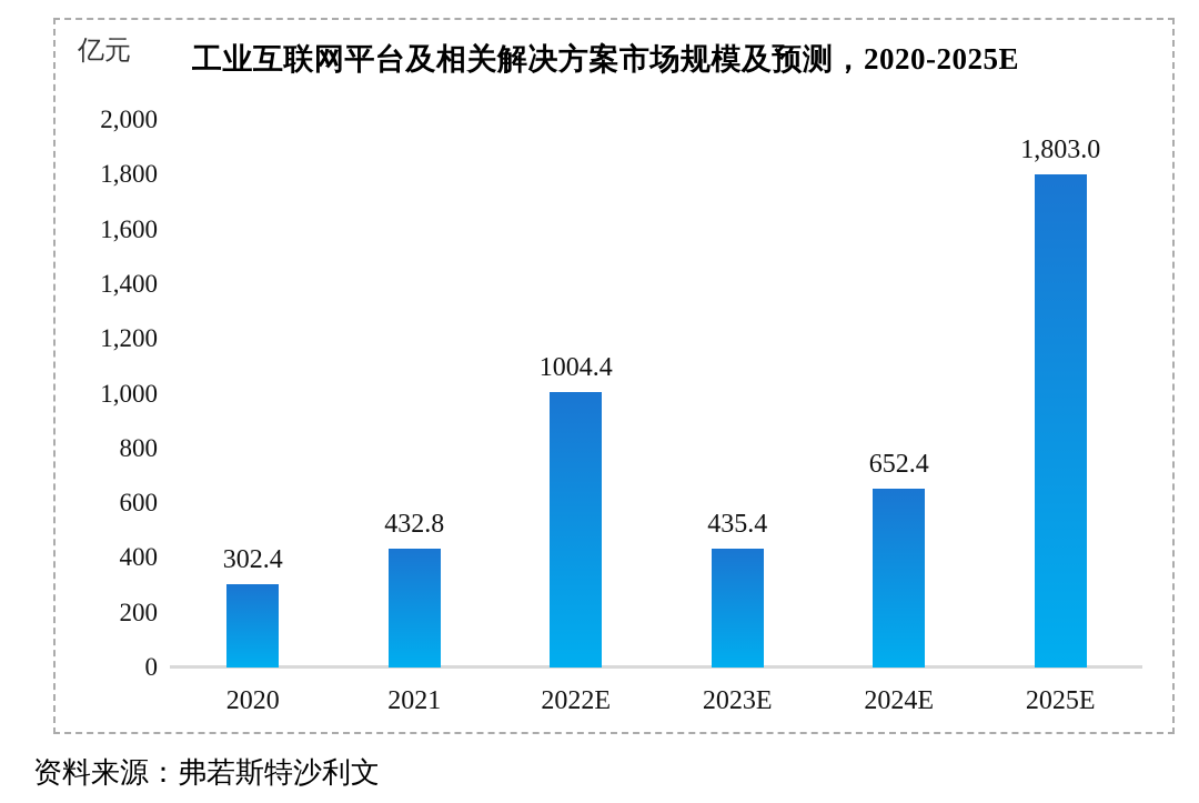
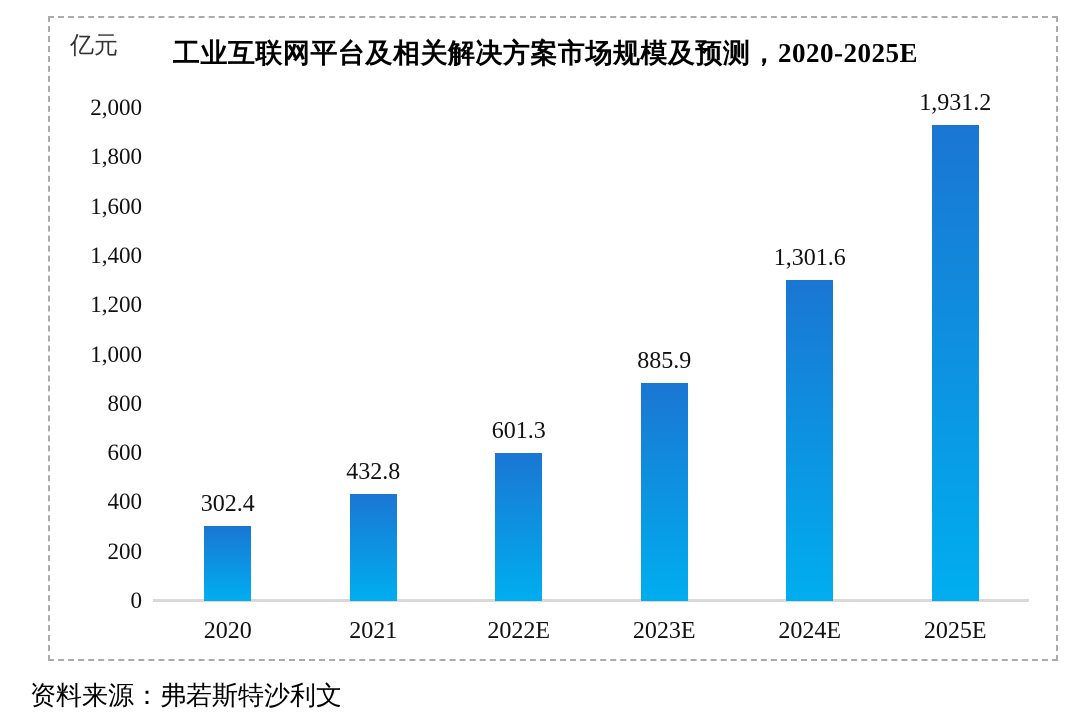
2022E: 1004.4 -> 601.3
2023E: 435.4 -> 885.9
2024E: 652.4 -> 1,301.6
2025E: 1,803.0 -> 1,931.2
